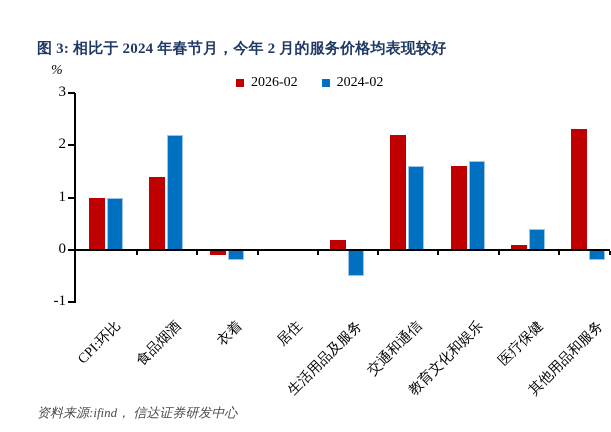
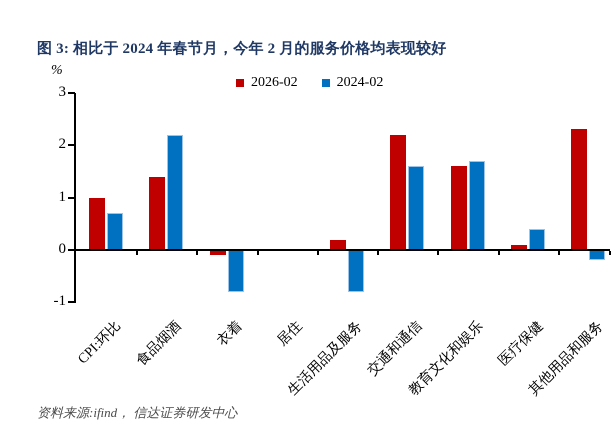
2024-02/CPI:环比: 1.0 -> 0.7
2024-02/衣着: -0.2 -> -0.8
2024-02/生活用品及服务: -0.5 -> -0.8
